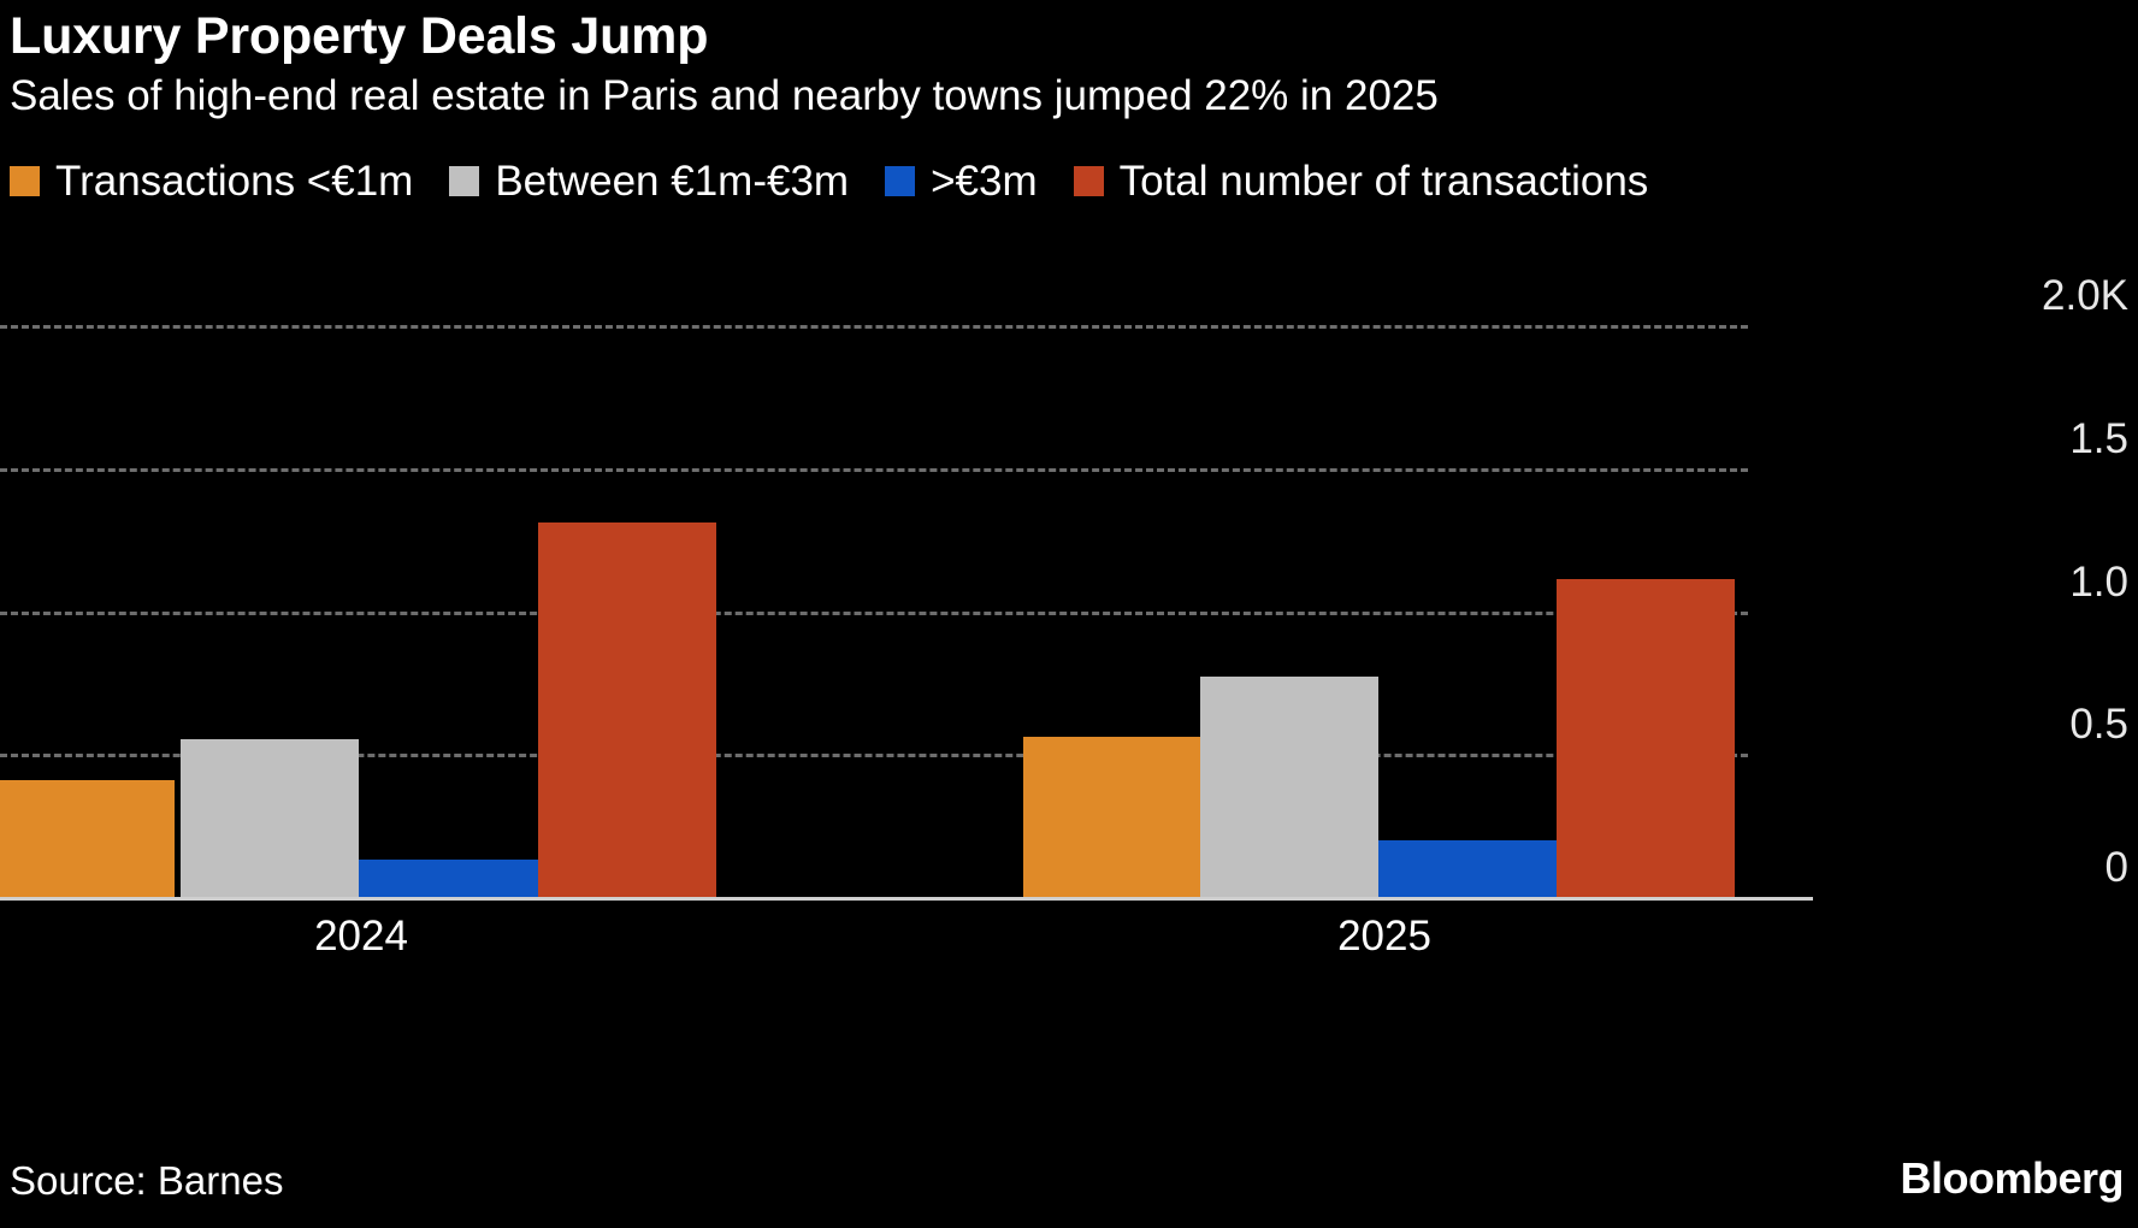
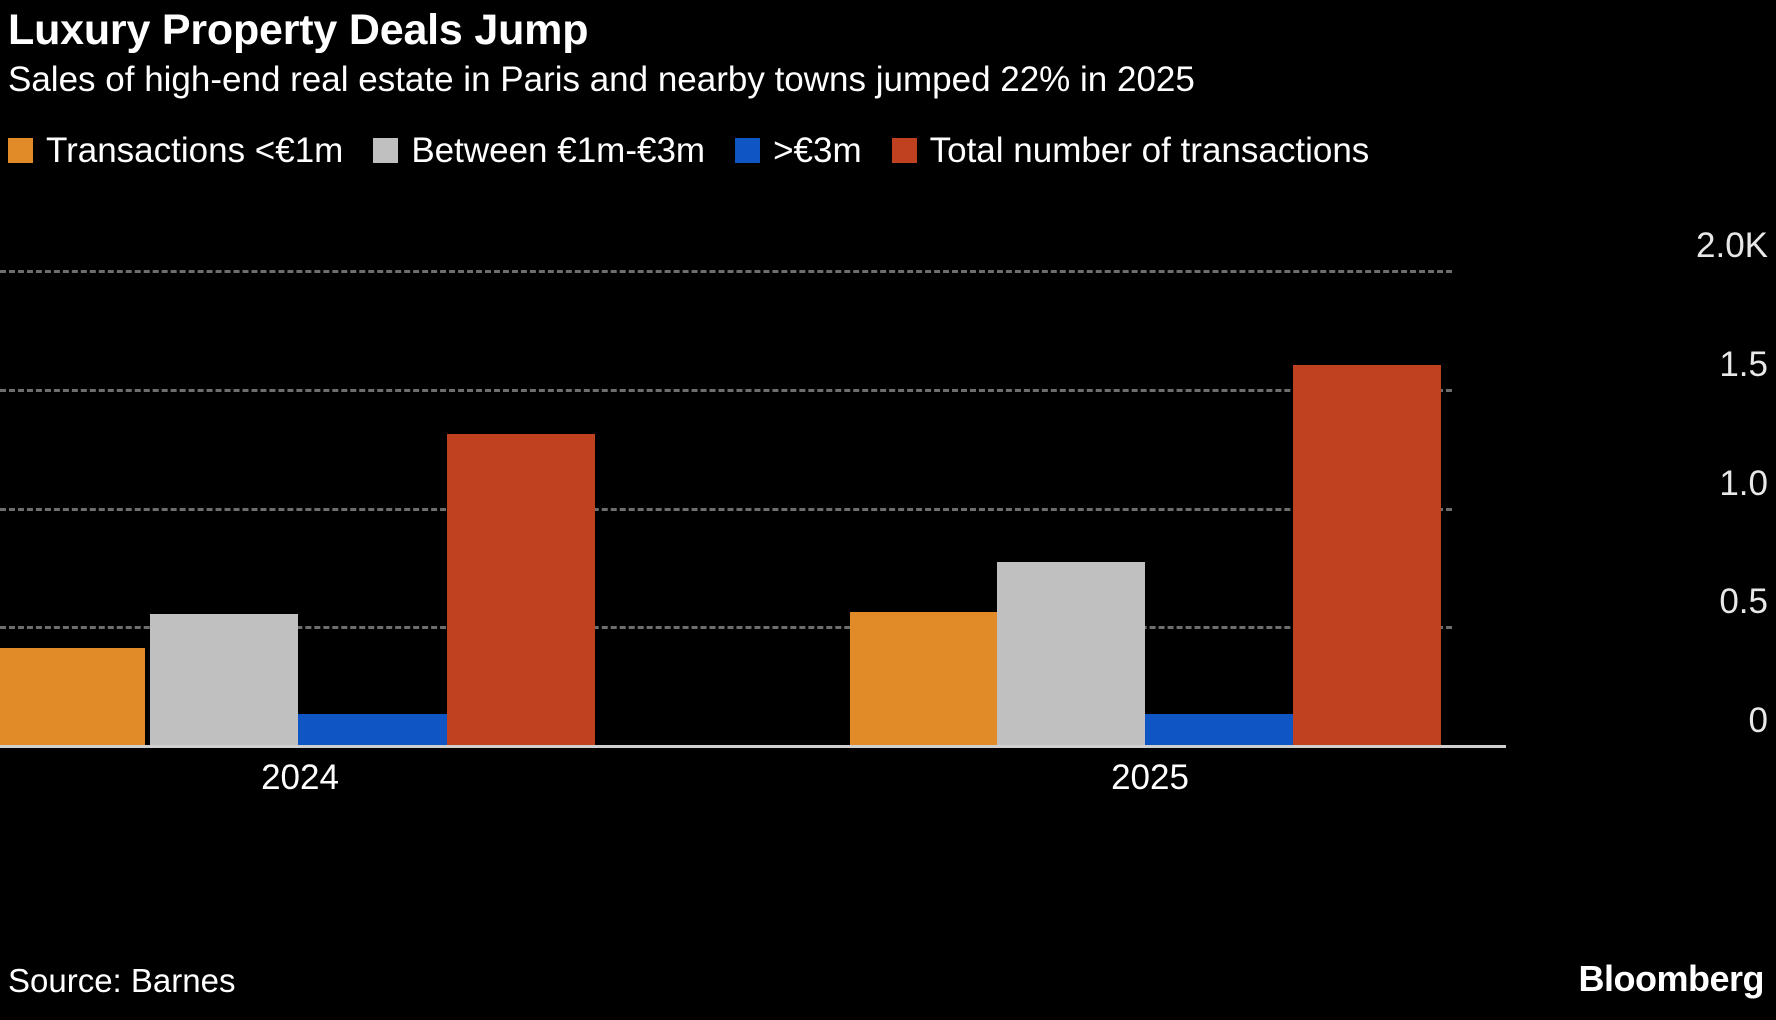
>€3m/2025: 0.20K -> 0.13K
Total number of transactions/2025: 1.11K -> 1.60K
